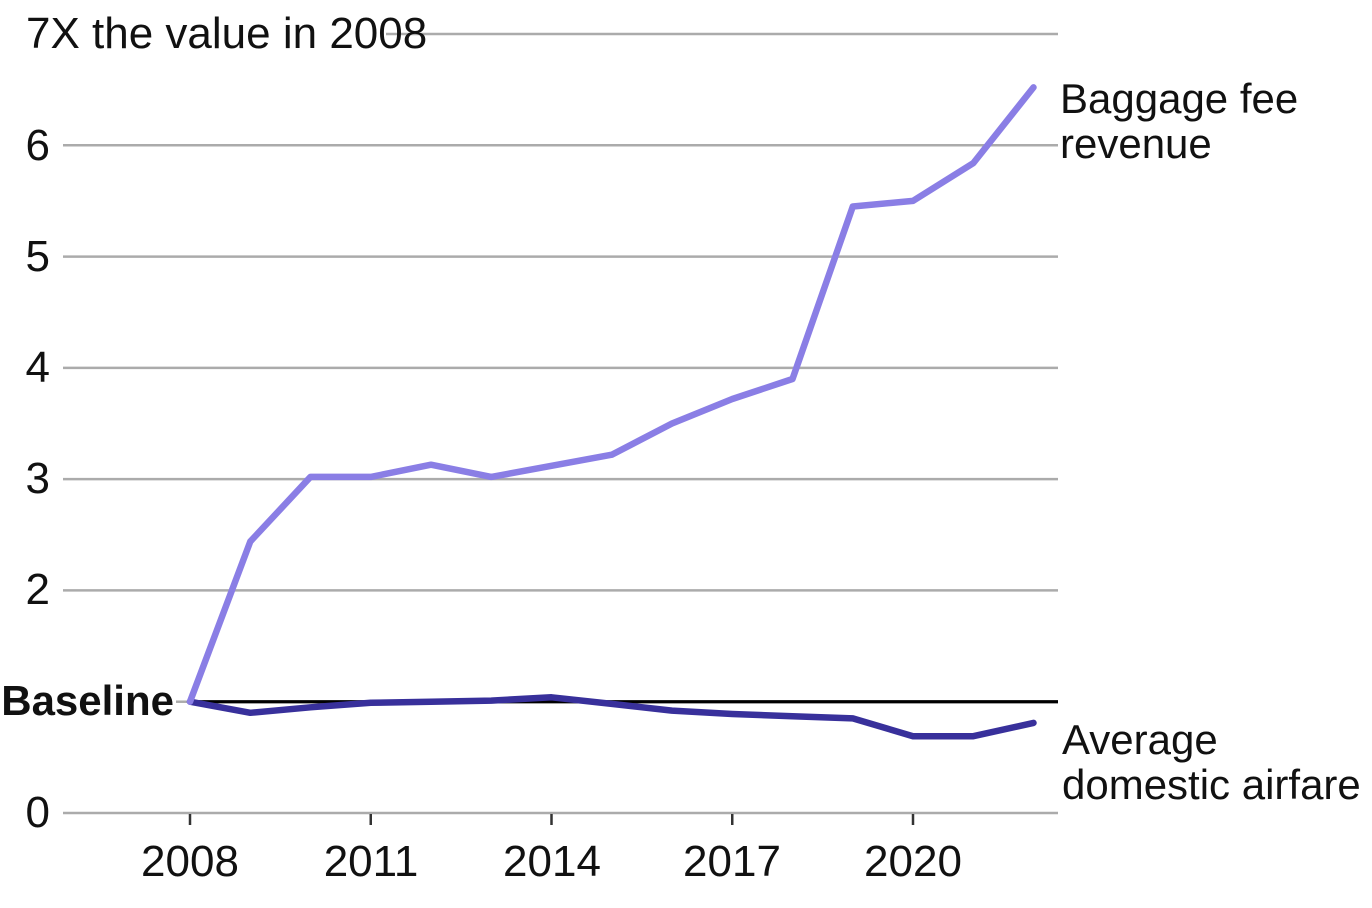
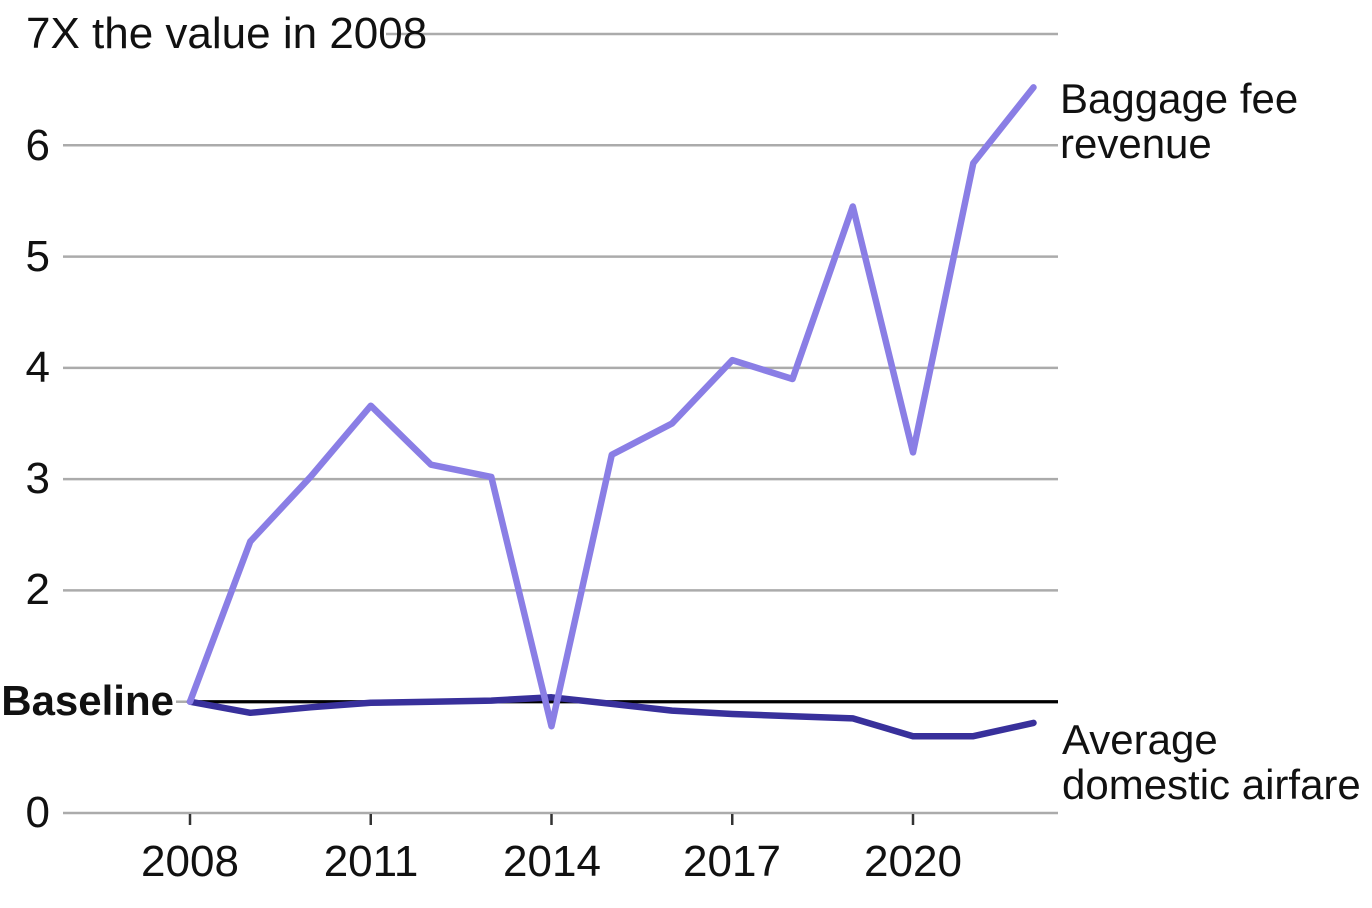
Baggage fee revenue/2011: 3.02 -> 3.66
Baggage fee revenue/2014: 3.12 -> 0.78
Baggage fee revenue/2017: 3.72 -> 4.07
Baggage fee revenue/2020: 5.50 -> 3.24
